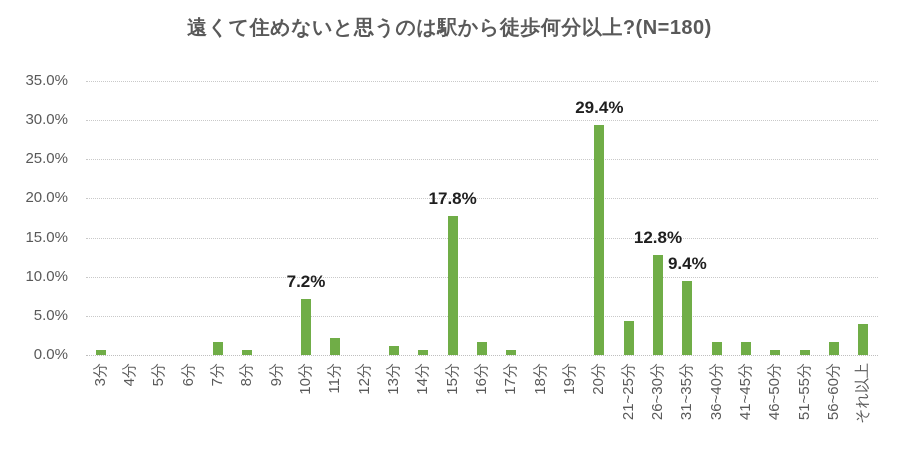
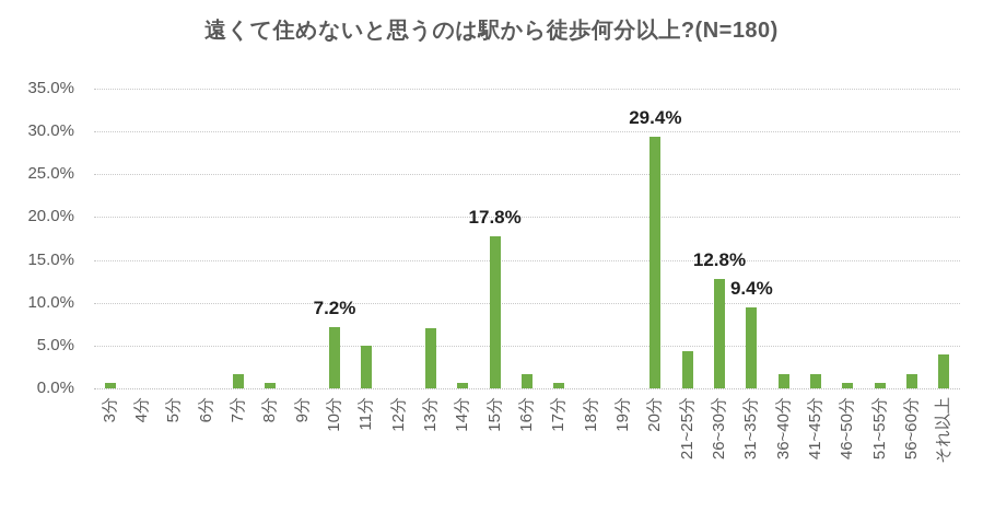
11分: 2% -> 5%
13分: 1% -> 7%
